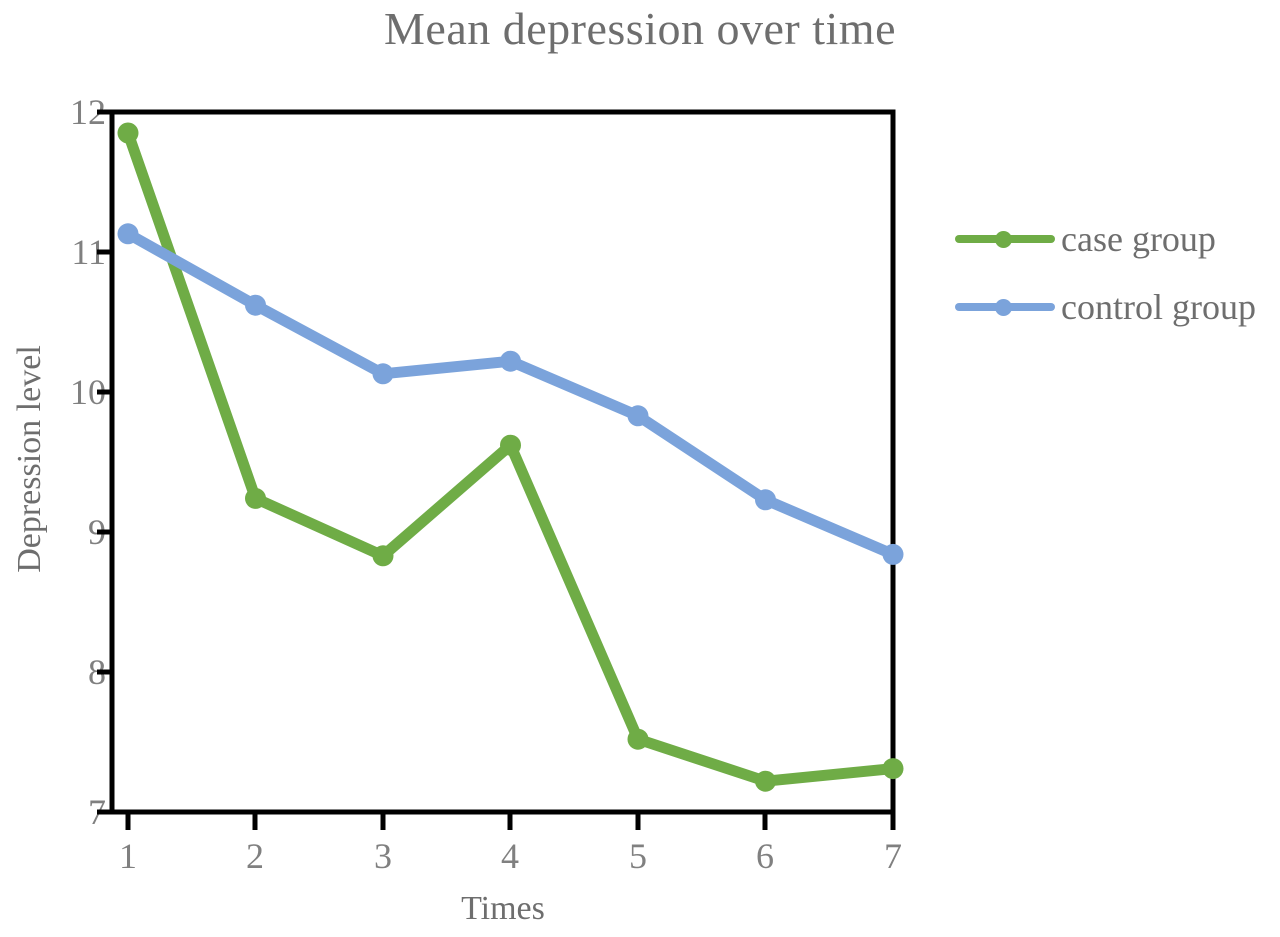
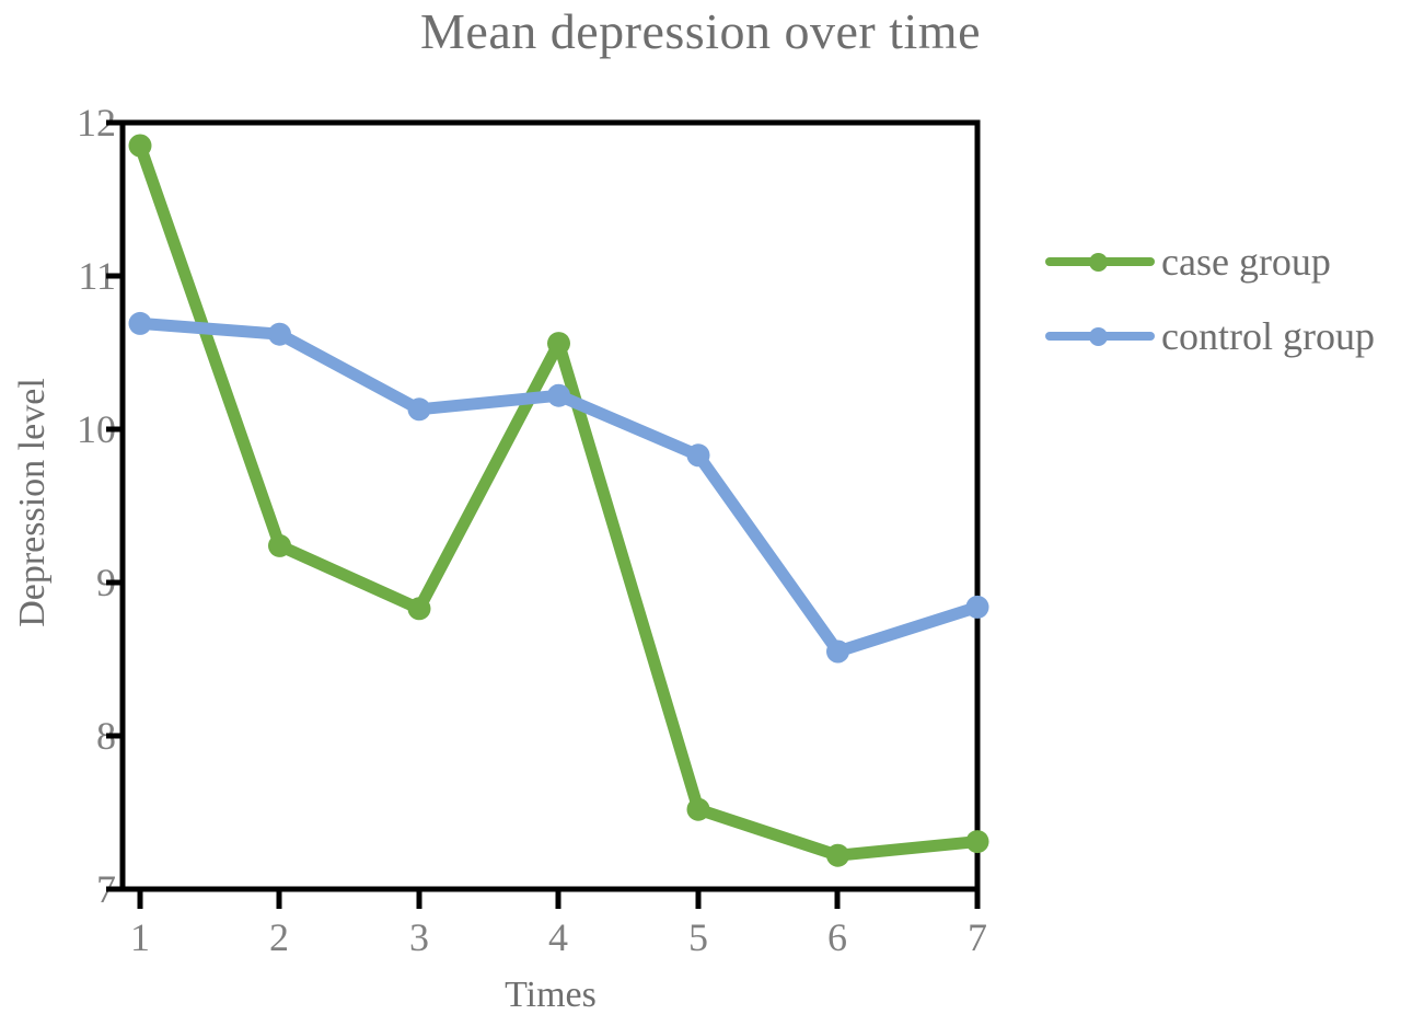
control group/1: 11.13 -> 10.69
case group/4: 9.62 -> 10.56
control group/6: 9.23 -> 8.55
